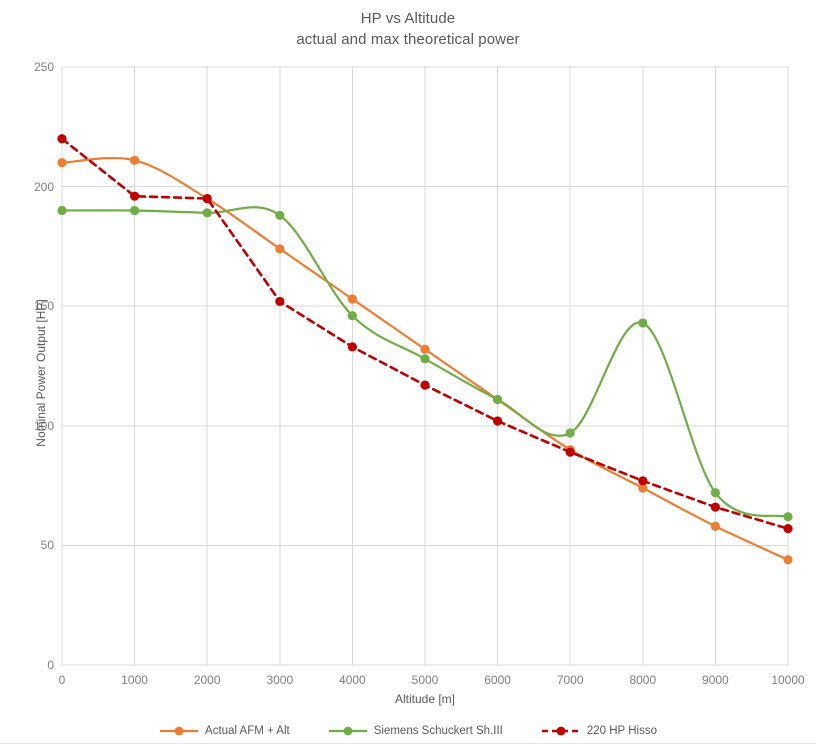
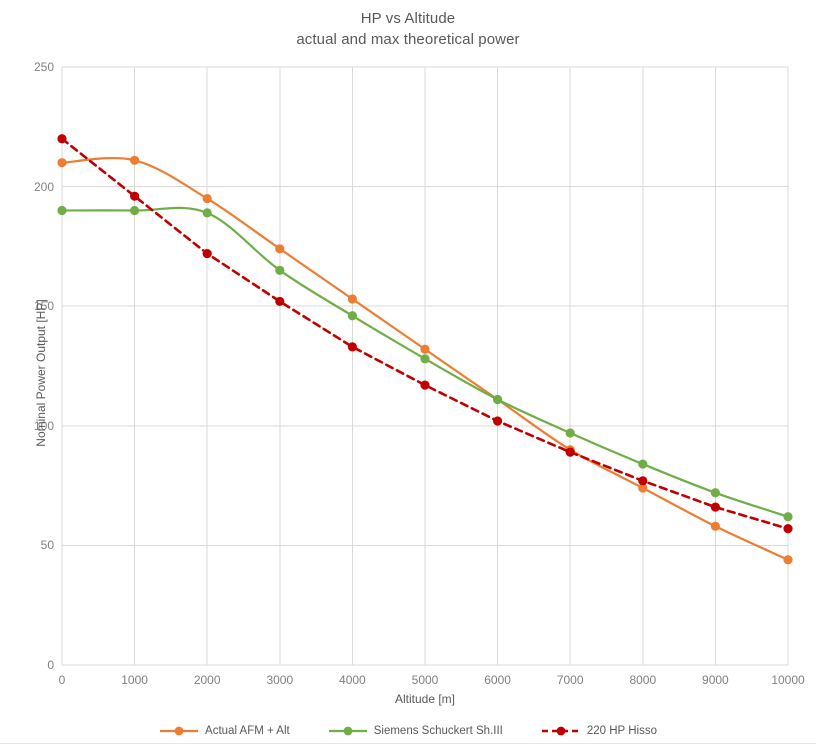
220 HP Hisso/2000: 195 -> 172
Siemens Schuckert Sh.III/3000: 188 -> 165
Siemens Schuckert Sh.III/8000: 143 -> 84
